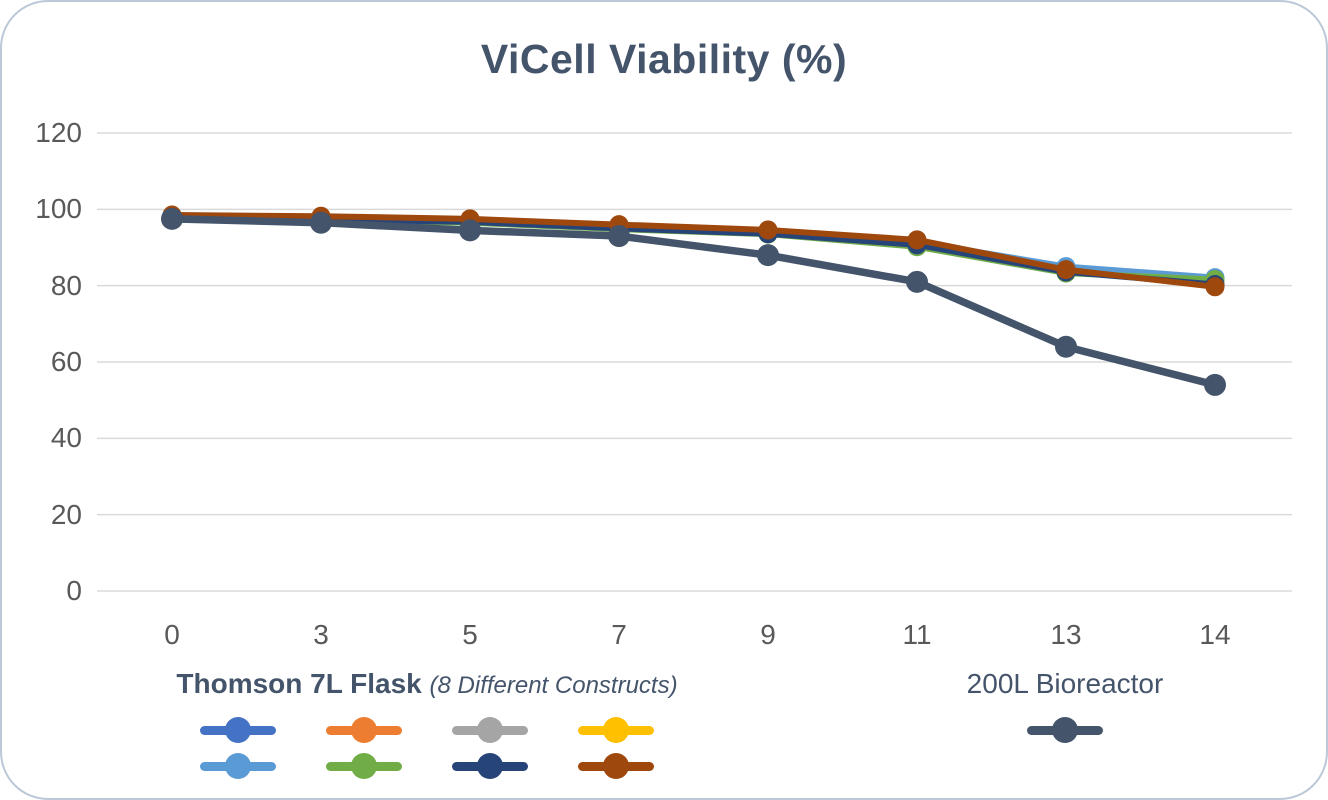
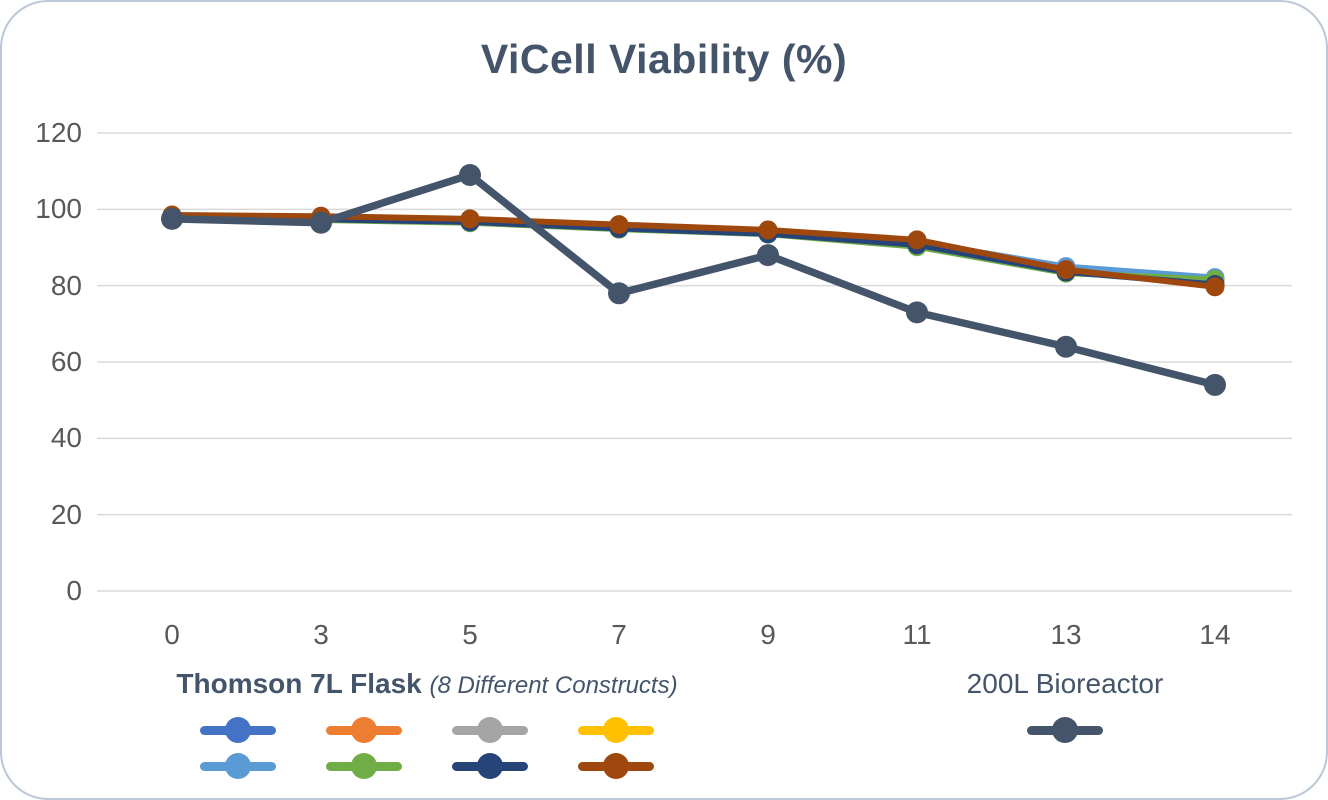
200L Bioreactor/5: 94 -> 109
200L Bioreactor/7: 93 -> 78
200L Bioreactor/11: 81 -> 73
